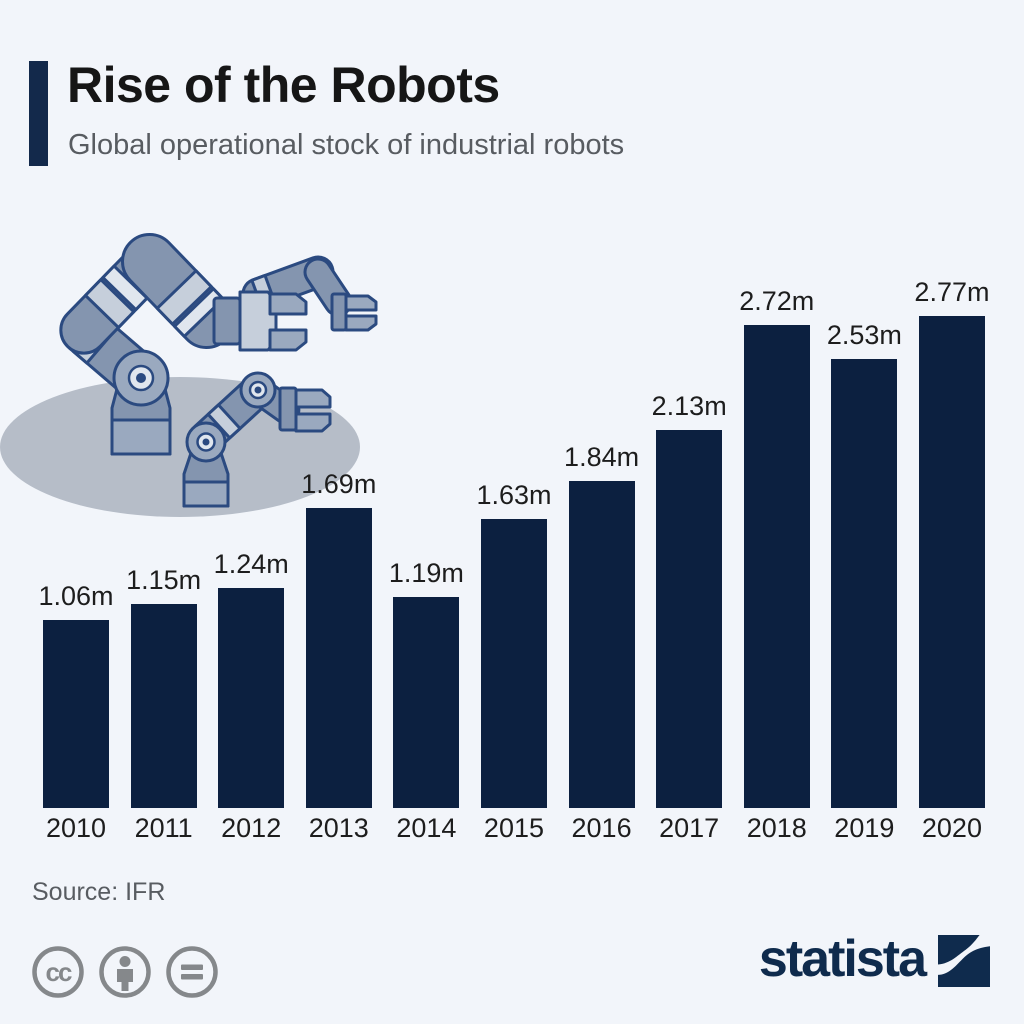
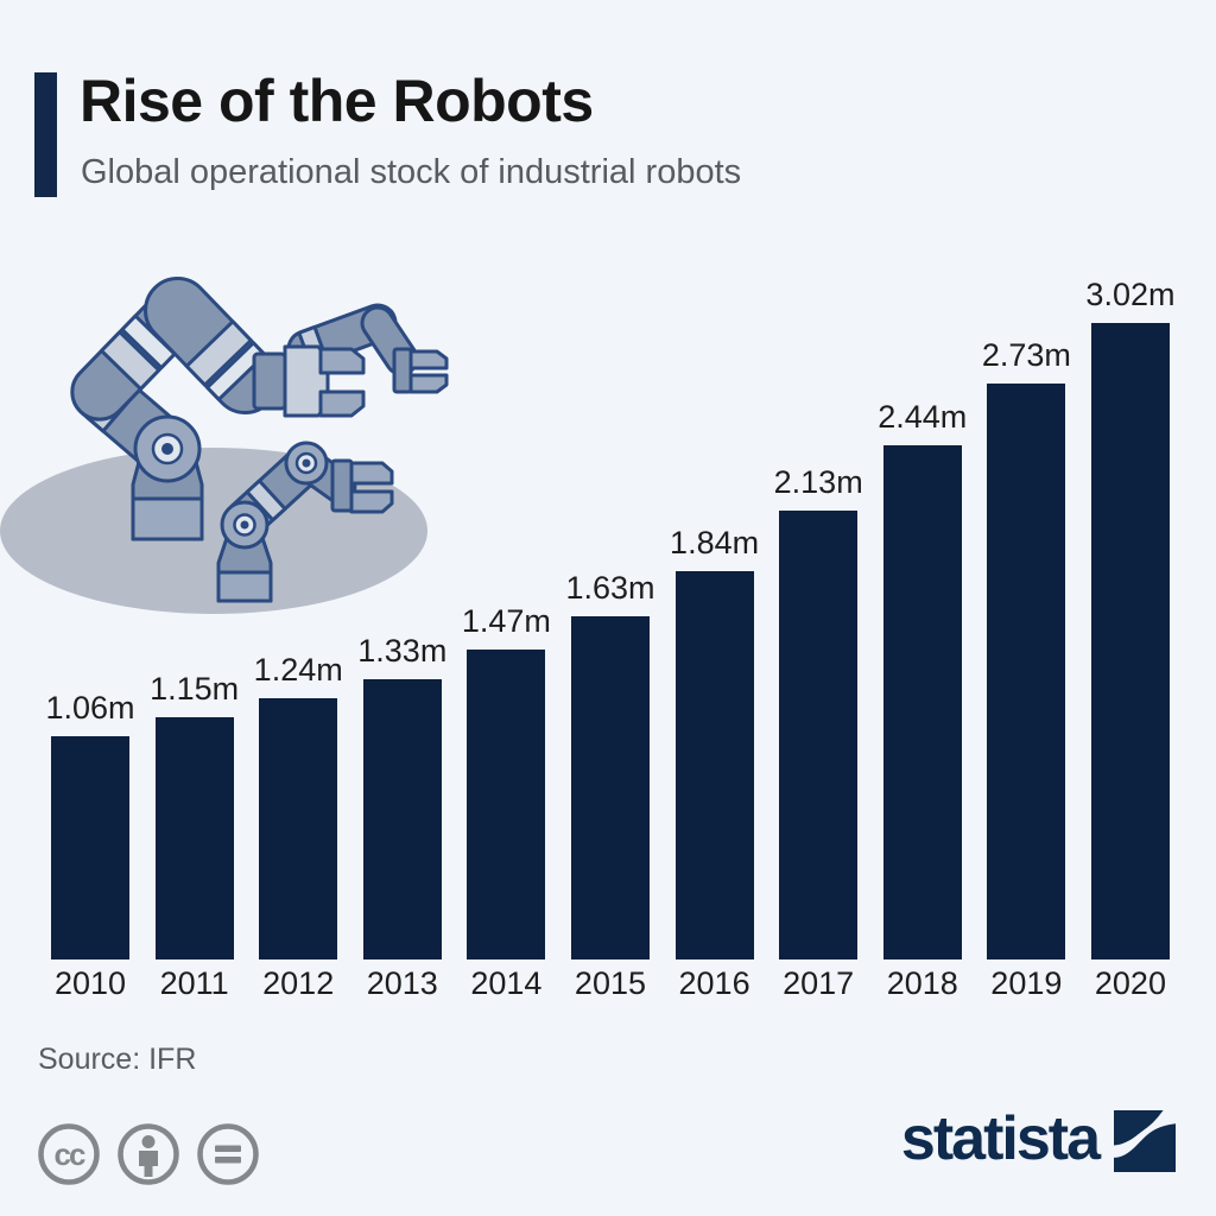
2013: 1.69m -> 1.33m
2014: 1.19m -> 1.47m
2018: 2.72m -> 2.44m
2019: 2.53m -> 2.73m
2020: 2.77m -> 3.02m
